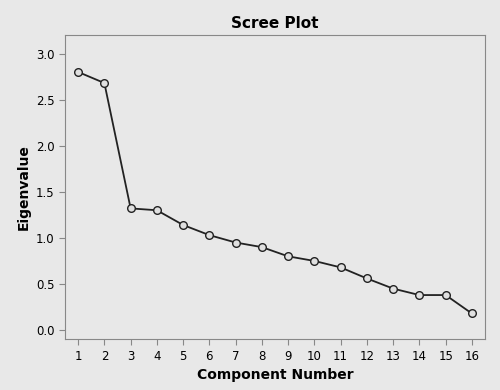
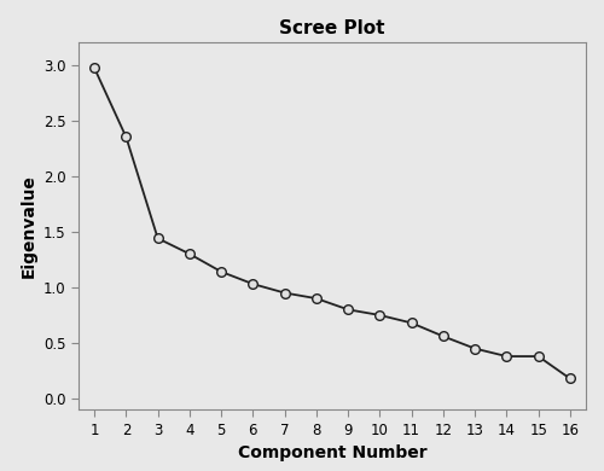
1: 2.80 -> 2.97
2: 2.68 -> 2.35
3: 1.32 -> 1.44
